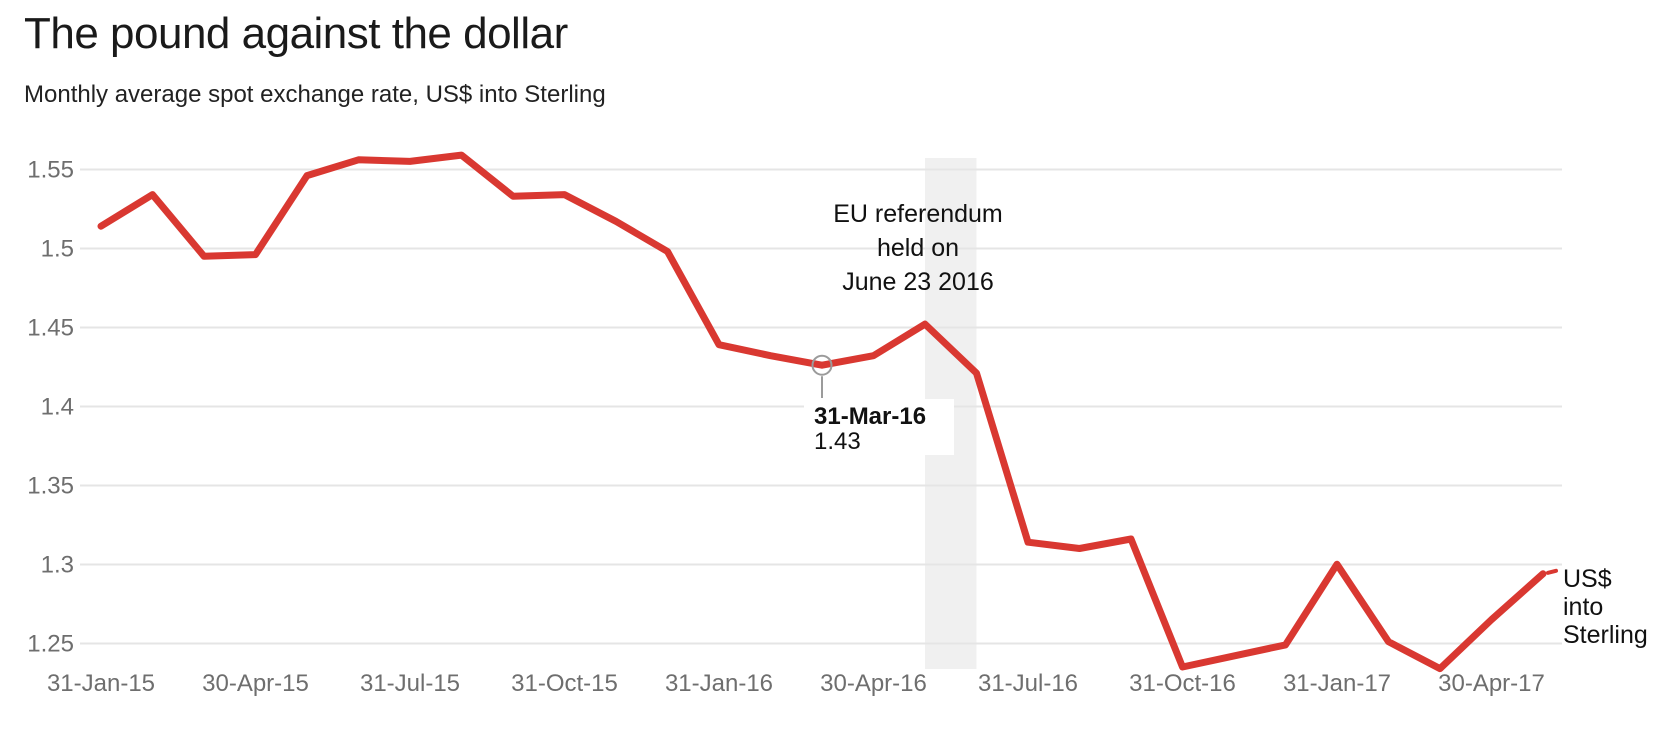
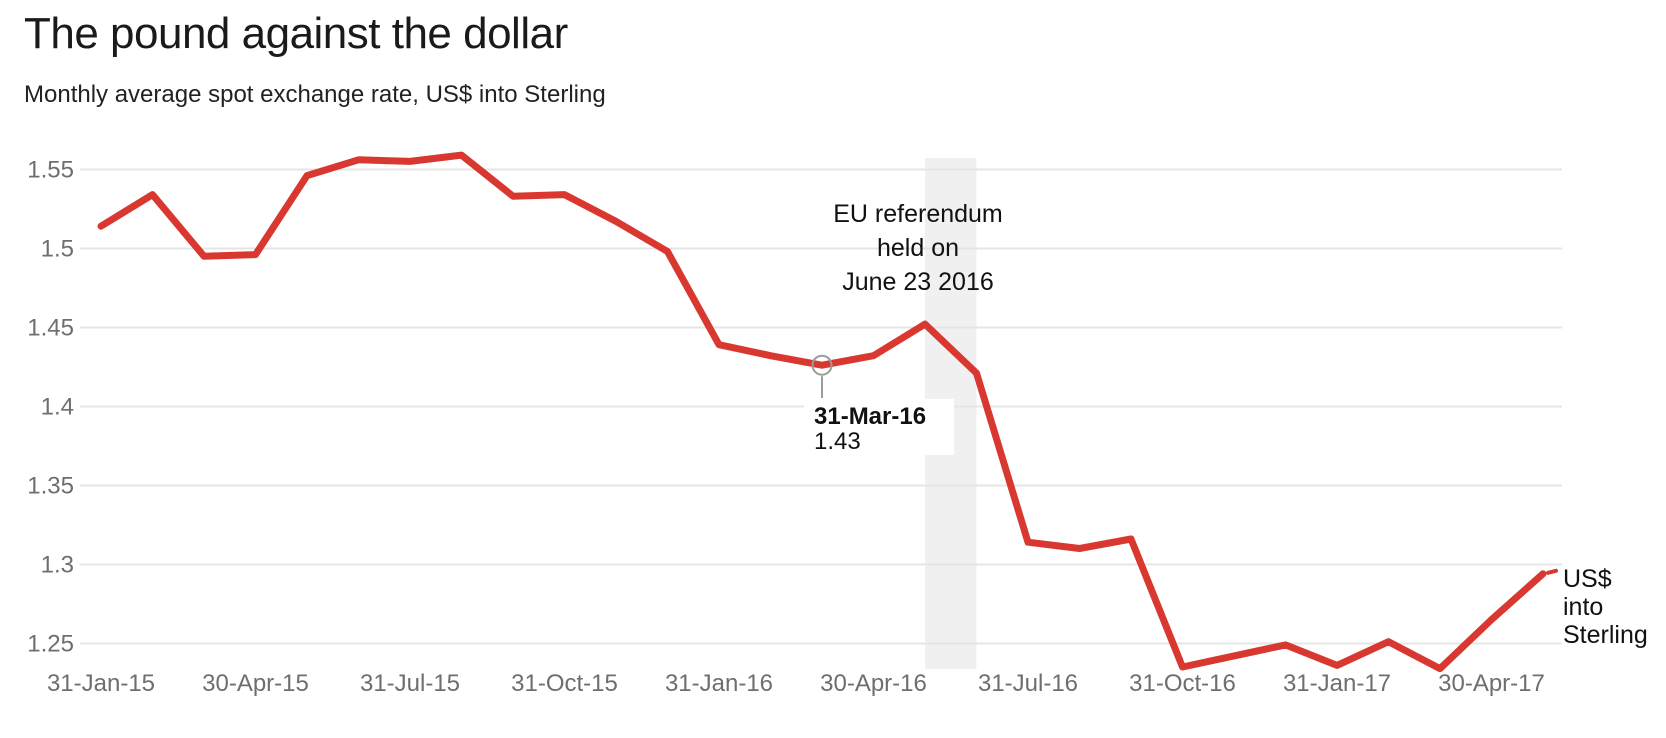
31-Jan-17: 1.300 -> 1.236
